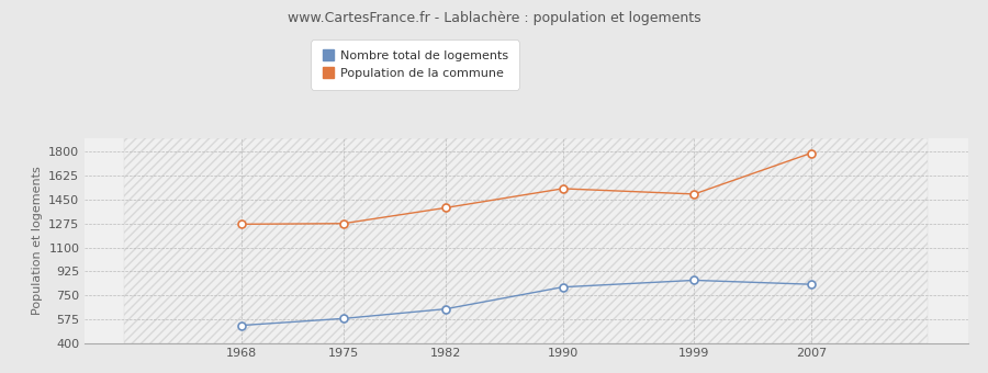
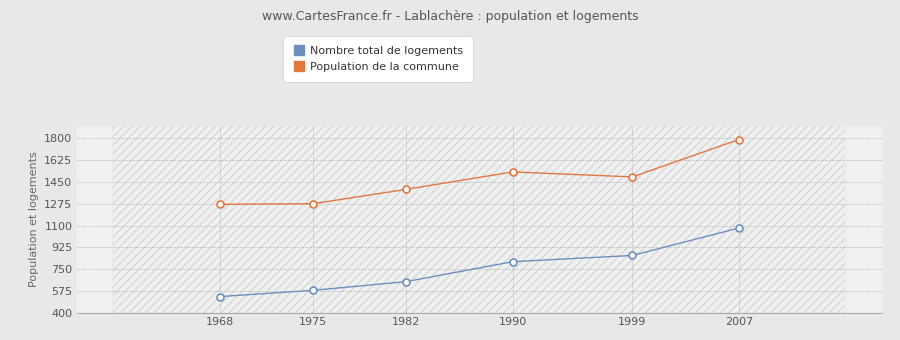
Nombre total de logements/2007: 830 -> 1080
